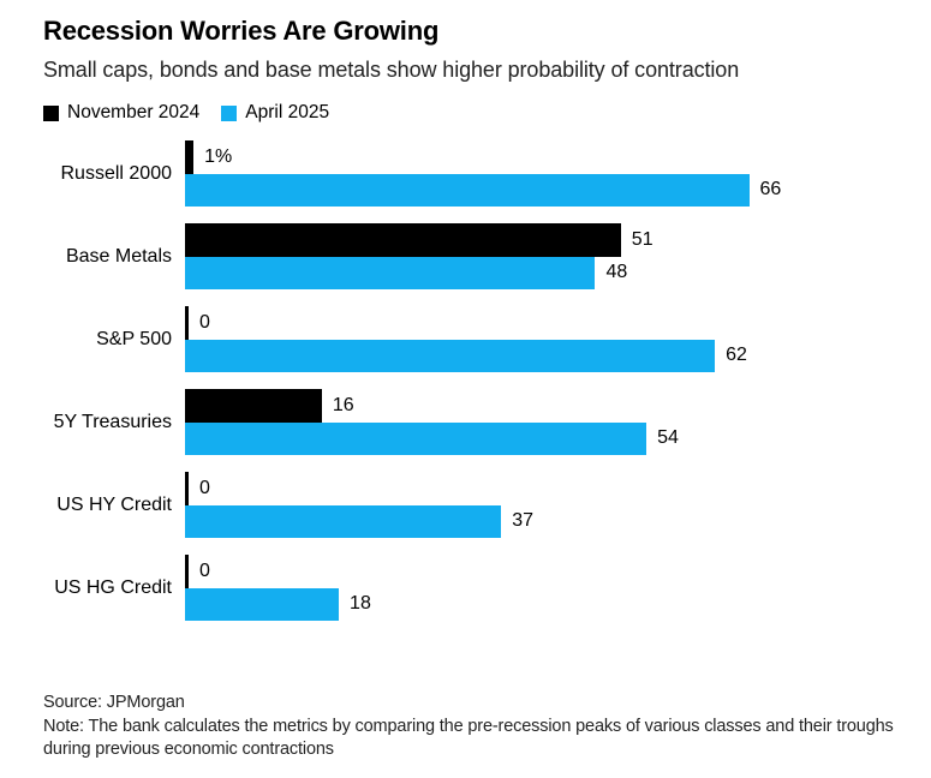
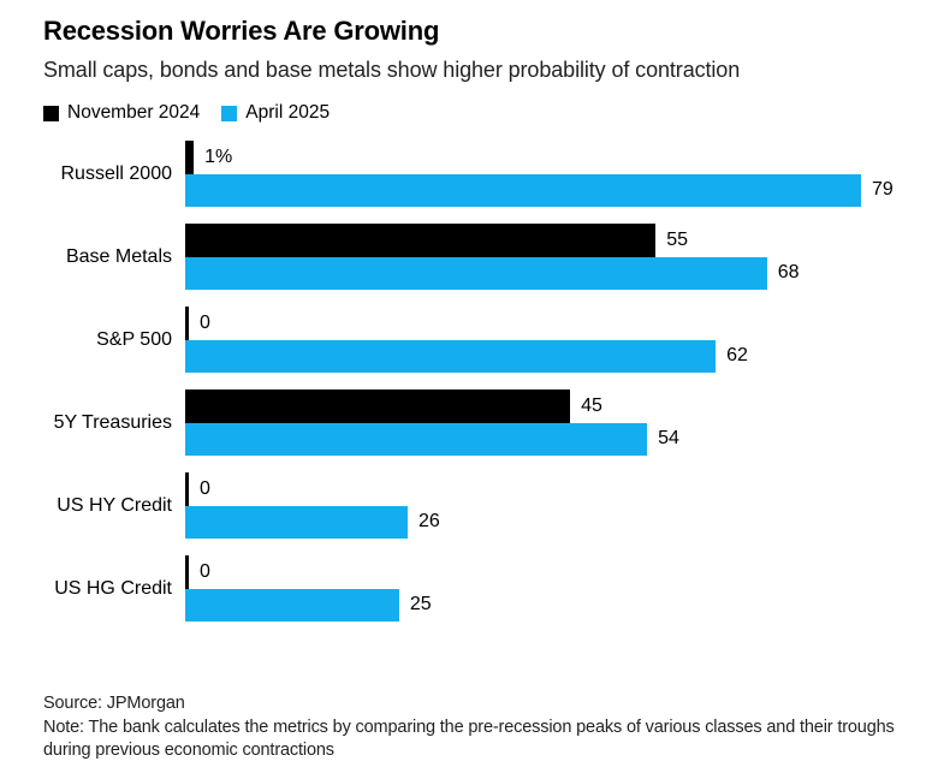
April 2025/Russell 2000: 66 -> 79
November 2024/Base Metals: 51 -> 55
April 2025/Base Metals: 48 -> 68
November 2024/5Y Treasuries: 16 -> 45
April 2025/US HY Credit: 37 -> 26
April 2025/US HG Credit: 18 -> 25
